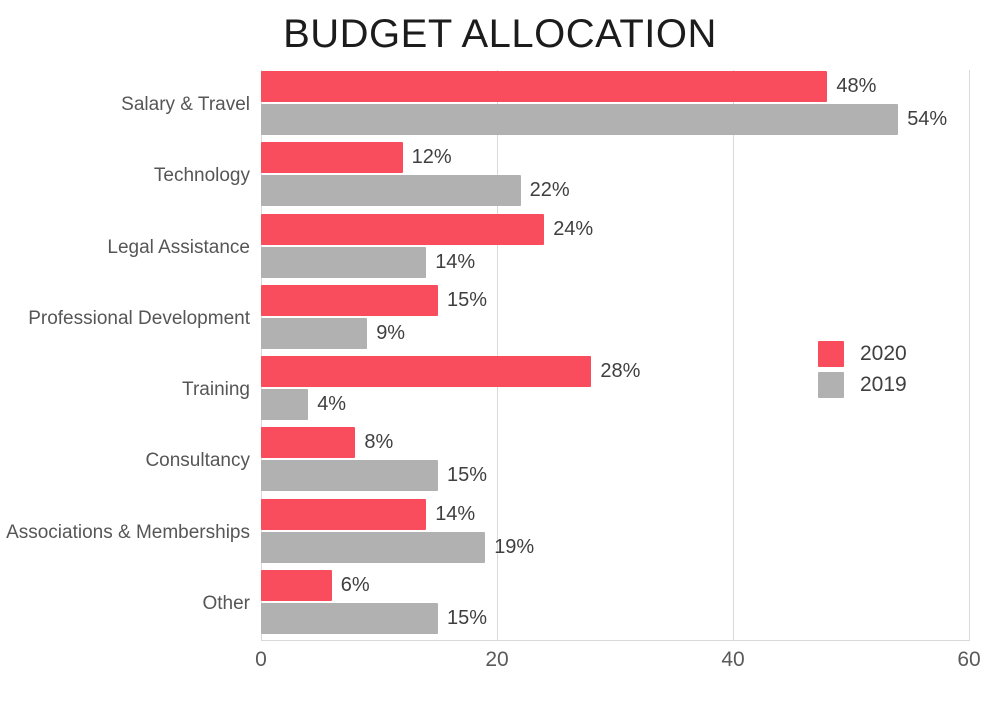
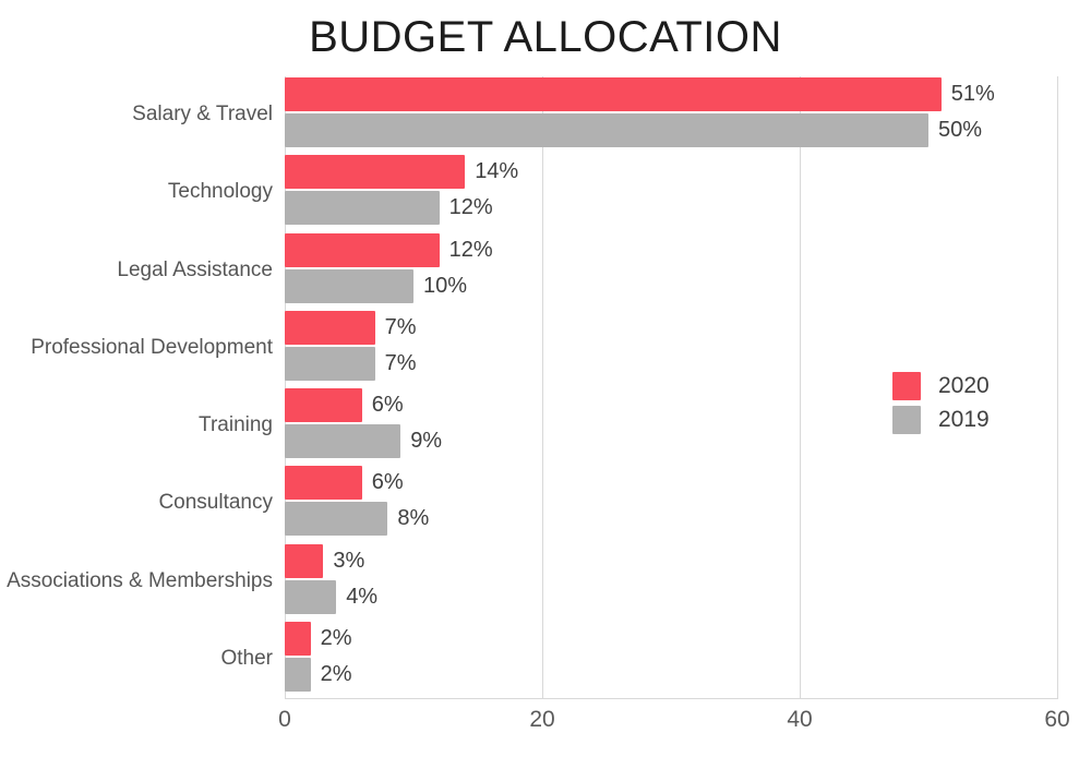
2020/Salary & Travel: 48% -> 51%
2019/Salary & Travel: 54% -> 50%
2020/Technology: 12% -> 14%
2019/Technology: 22% -> 12%
2020/Legal Assistance: 24% -> 12%
2019/Legal Assistance: 14% -> 10%
2020/Professional Development: 15% -> 7%
2019/Professional Development: 9% -> 7%
2020/Training: 28% -> 6%
2019/Training: 4% -> 9%
2020/Consultancy: 8% -> 6%
2019/Consultancy: 15% -> 8%
2020/Associations & Memberships: 14% -> 3%
2019/Associations & Memberships: 19% -> 4%
2020/Other: 6% -> 2%
2019/Other: 15% -> 2%
